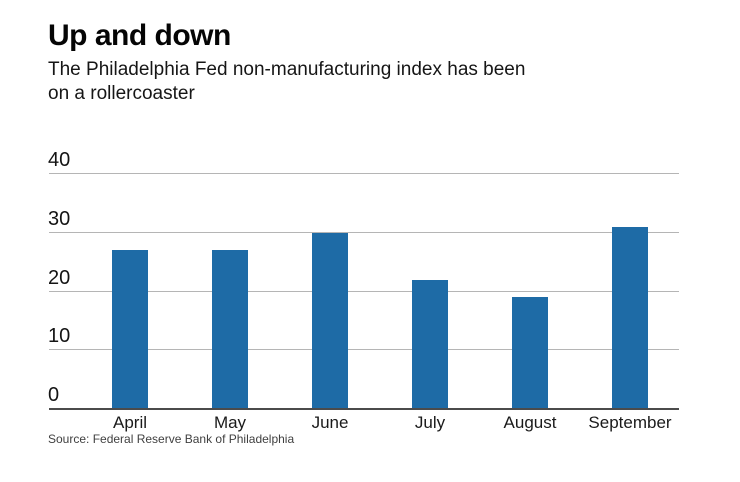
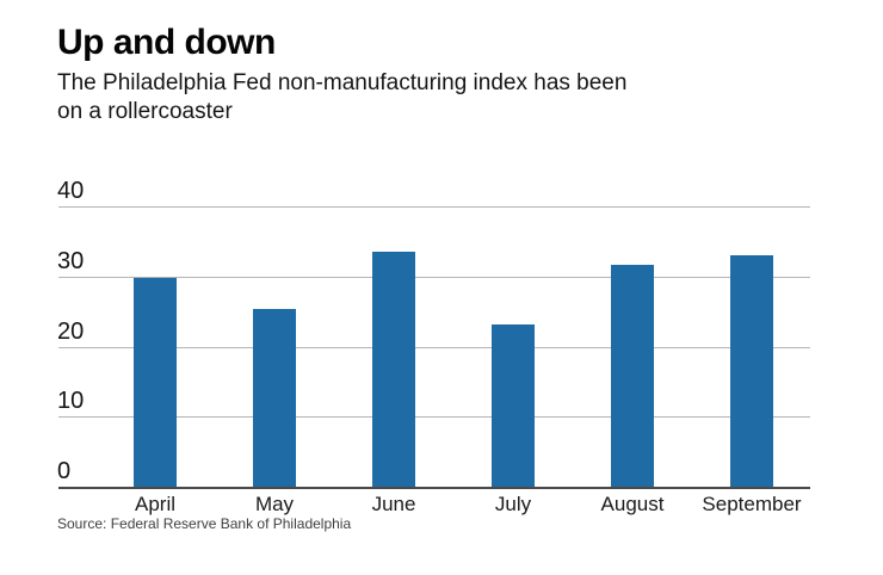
April: 27 -> 30
May: 27 -> 26
June: 30 -> 34
July: 22 -> 23
August: 19 -> 32
September: 31 -> 33
